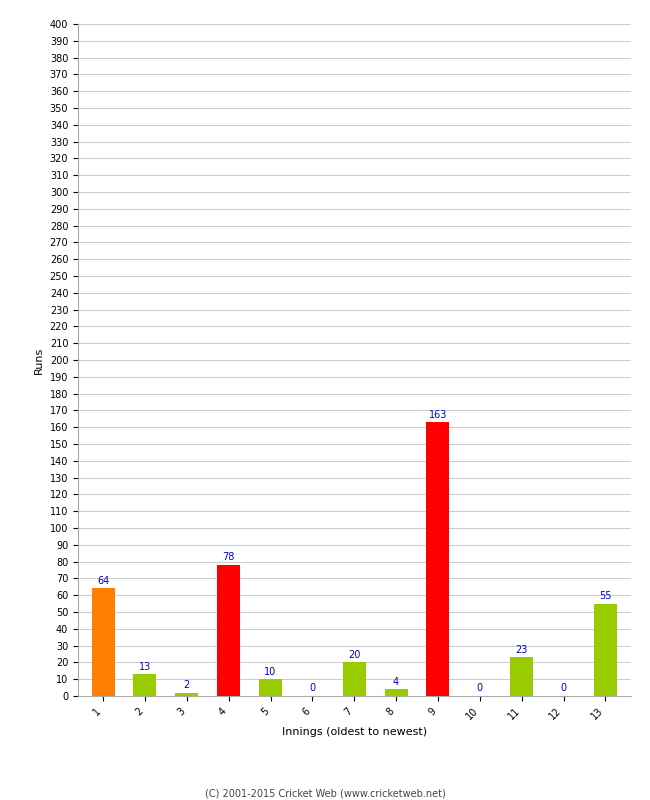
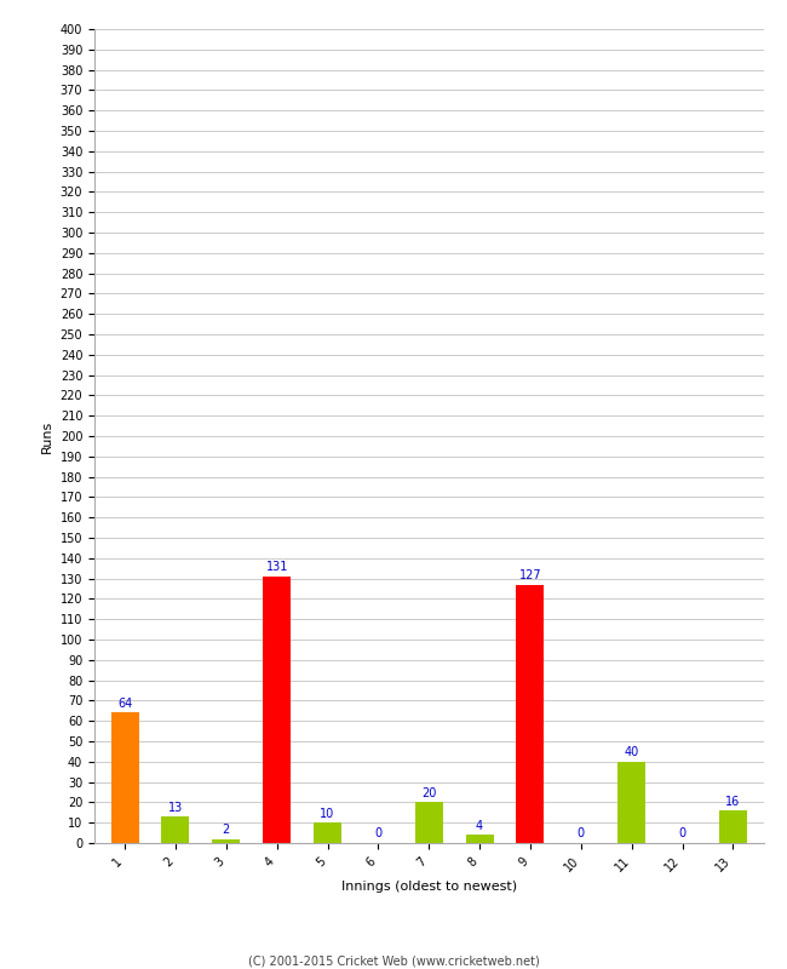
4: 78 -> 131
9: 163 -> 127
11: 23 -> 40
13: 55 -> 16
